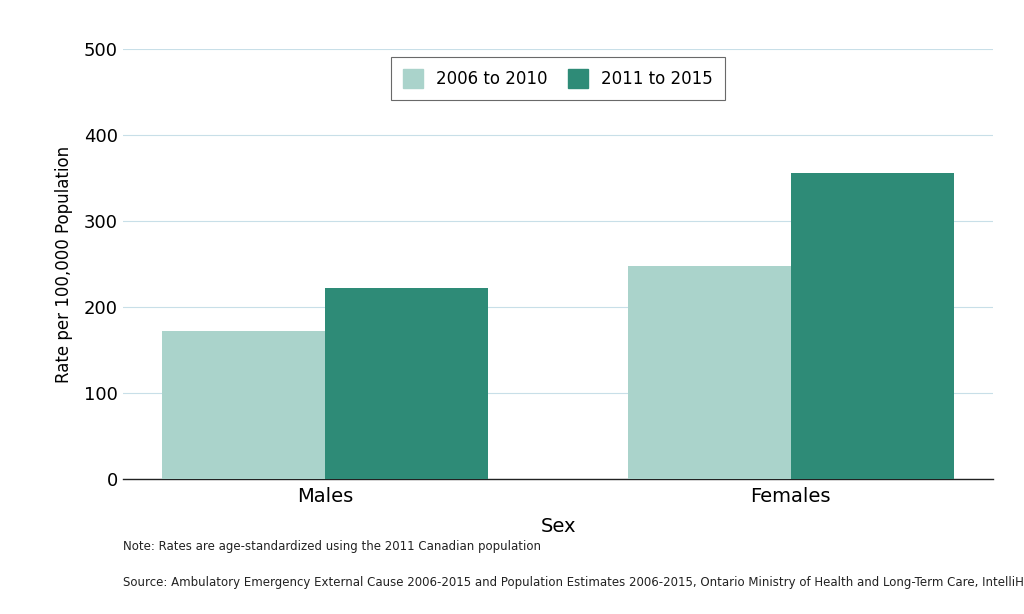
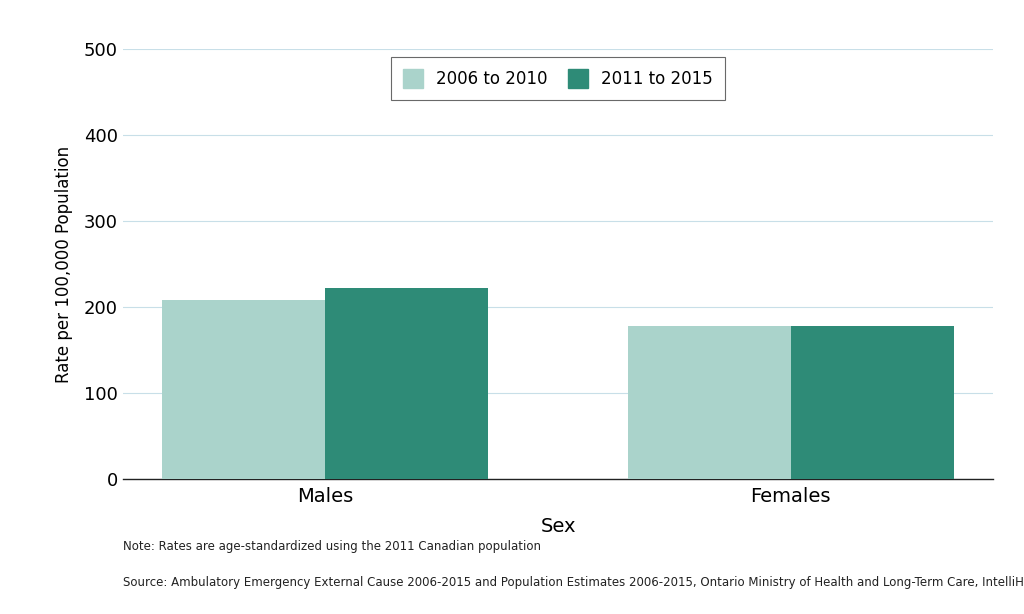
2006 to 2010/Males: 172 -> 208
2006 to 2010/Females: 248 -> 178
2011 to 2015/Females: 356 -> 178
